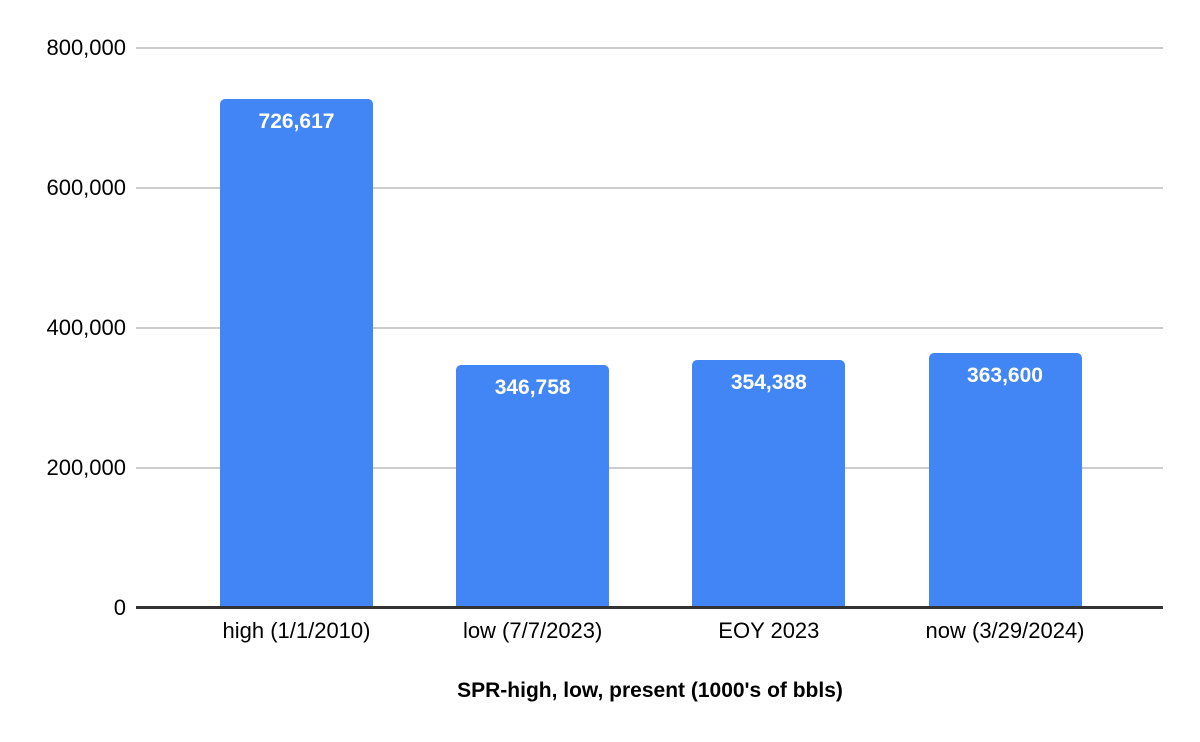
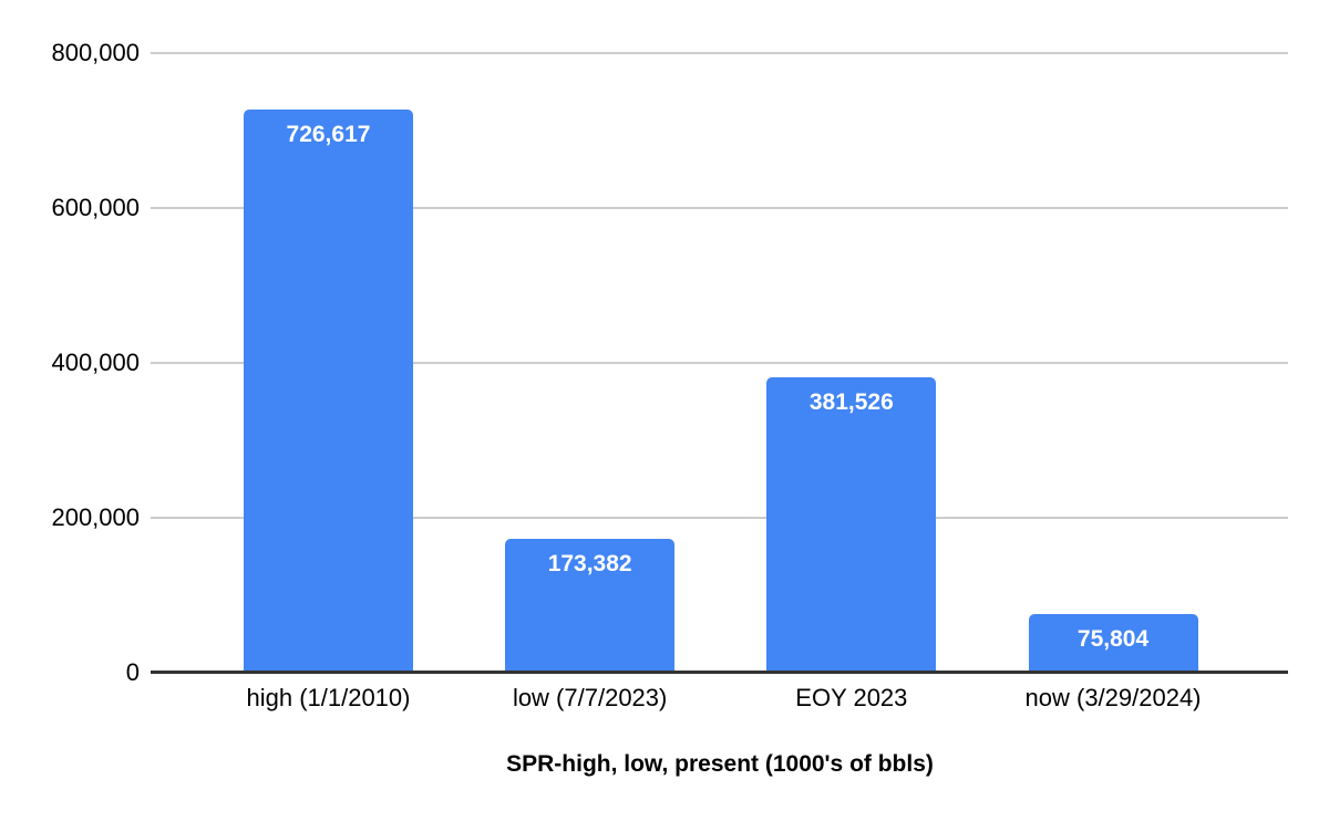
low (7/7/2023): 346,758 -> 173,382
EOY 2023: 354,388 -> 381,526
now (3/29/2024): 363,600 -> 75,804
